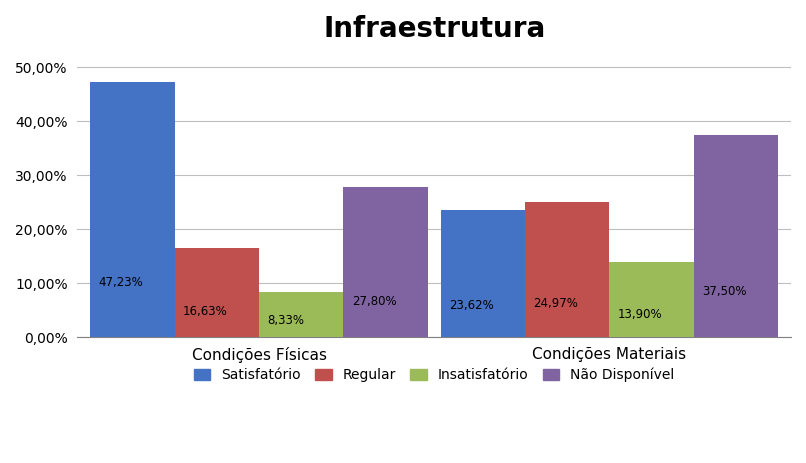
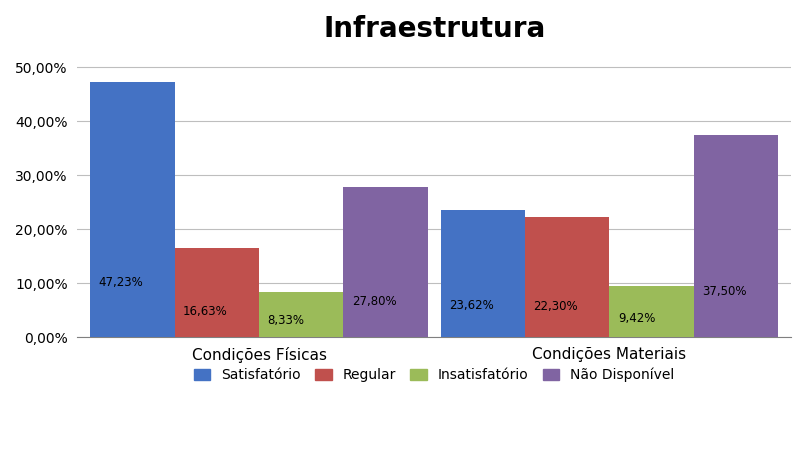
Regular/Condições Materiais: 24,97% -> 22,30%
Insatisfatório/Condições Materiais: 13,90% -> 9,42%
